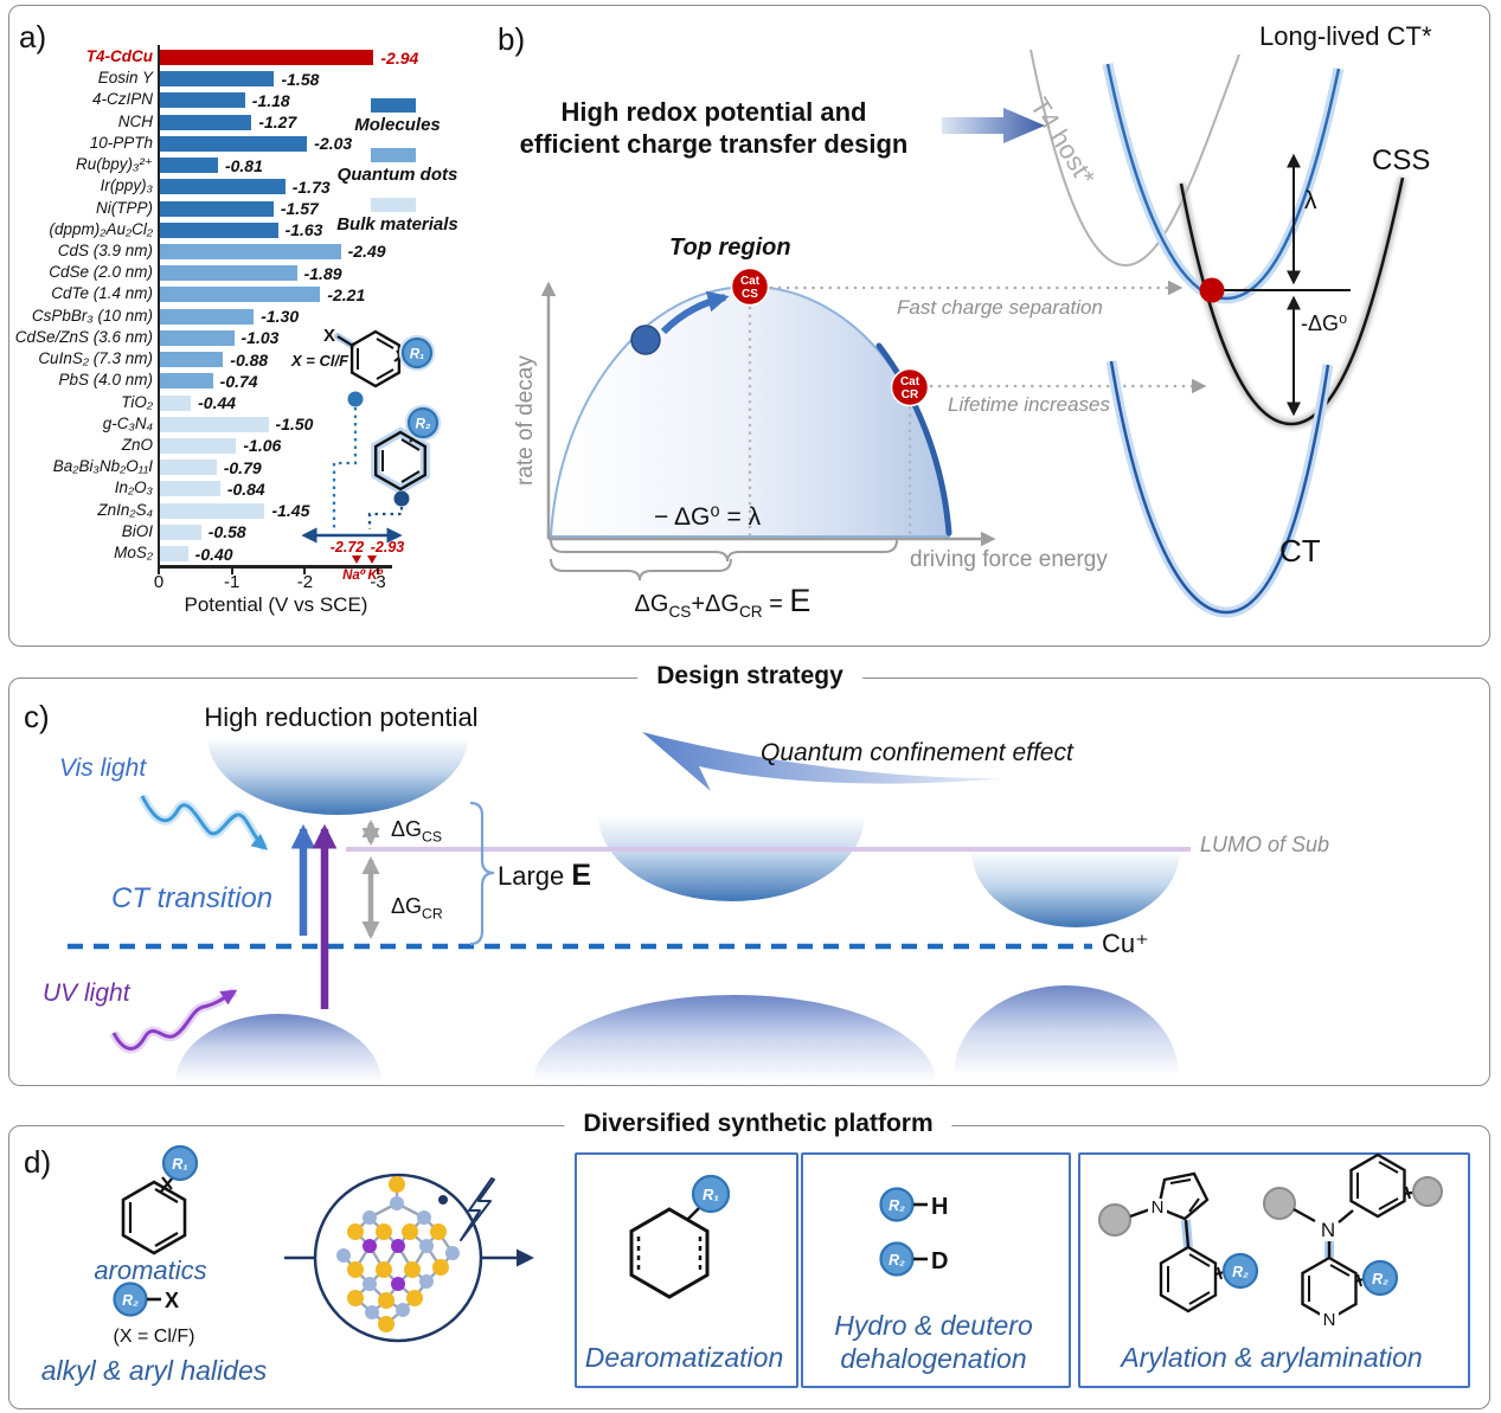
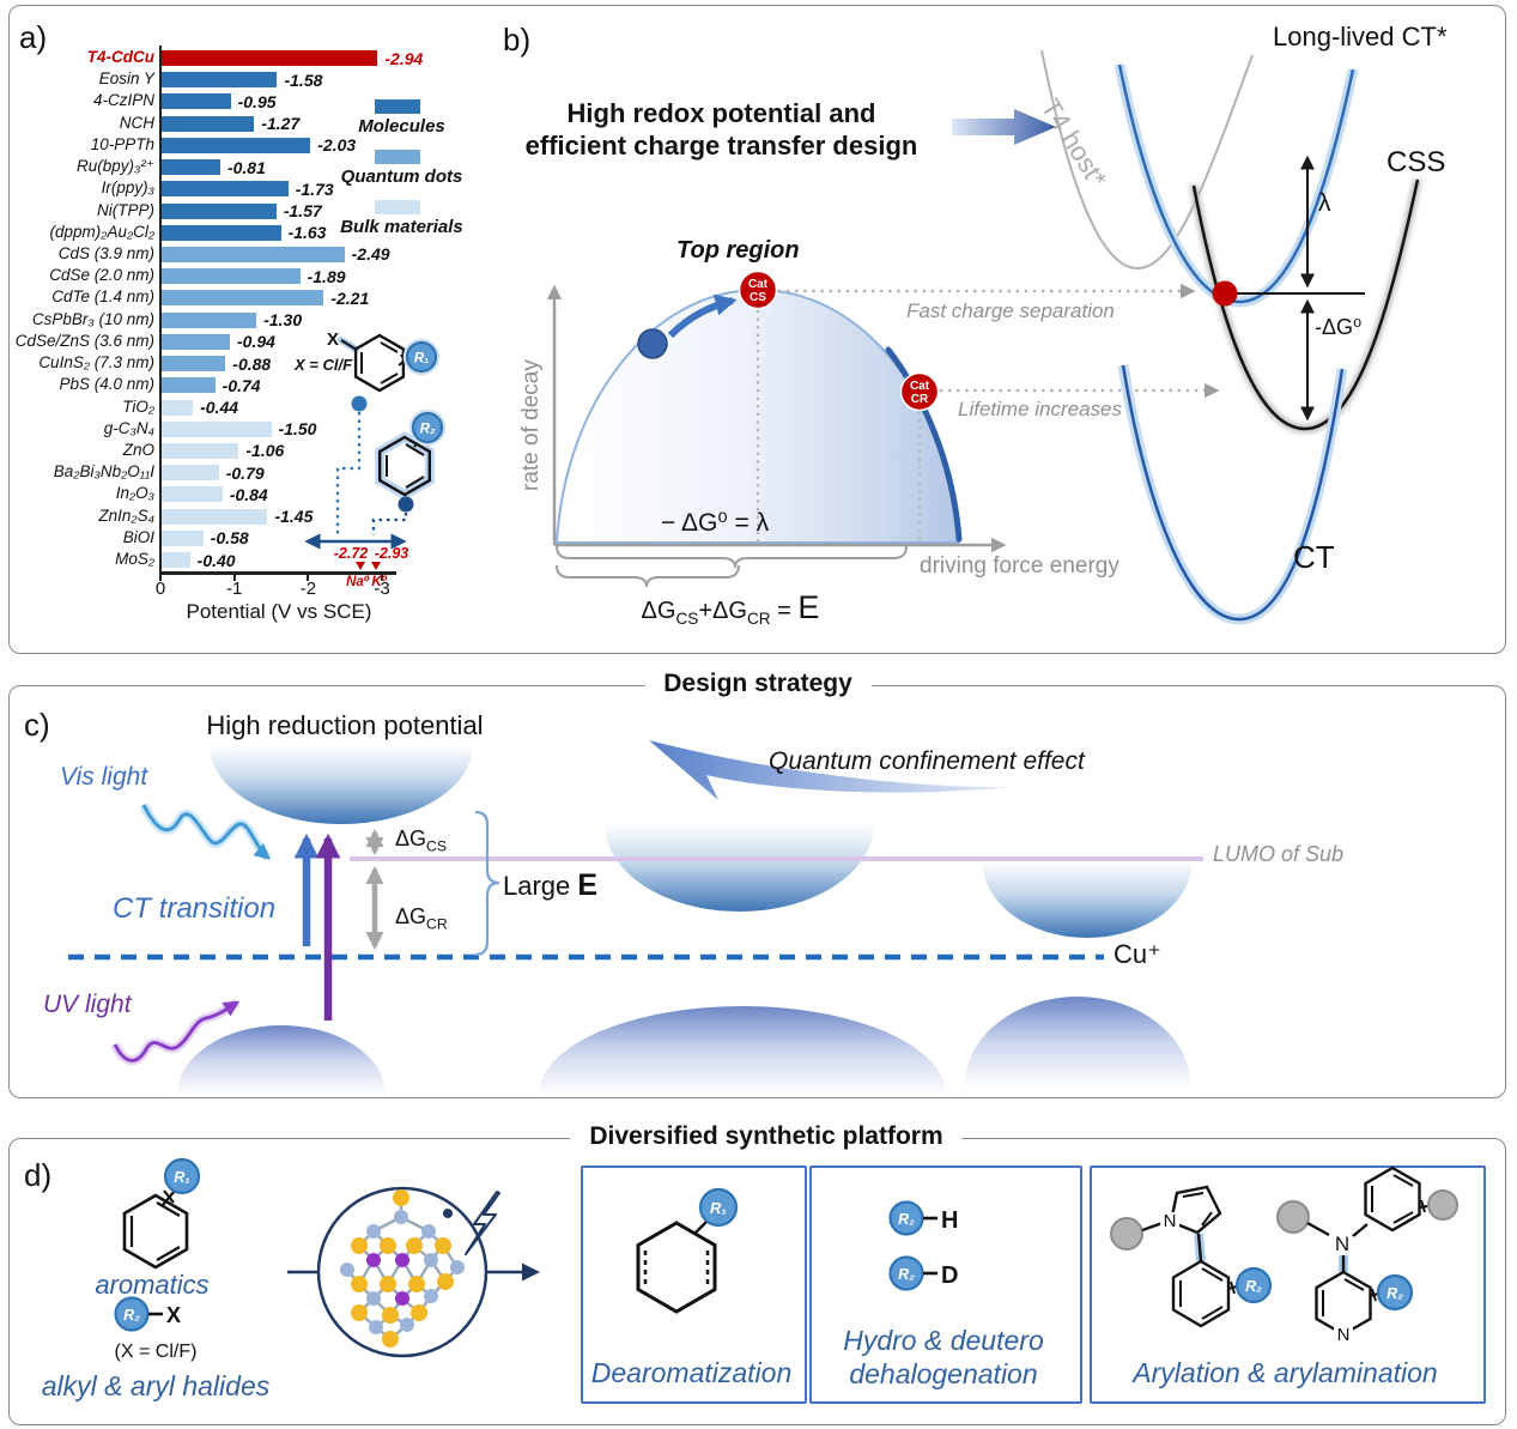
4-CzIPN: -1.18 -> -0.95
CdSe/ZnS (3.6 nm): -1.03 -> -0.94
